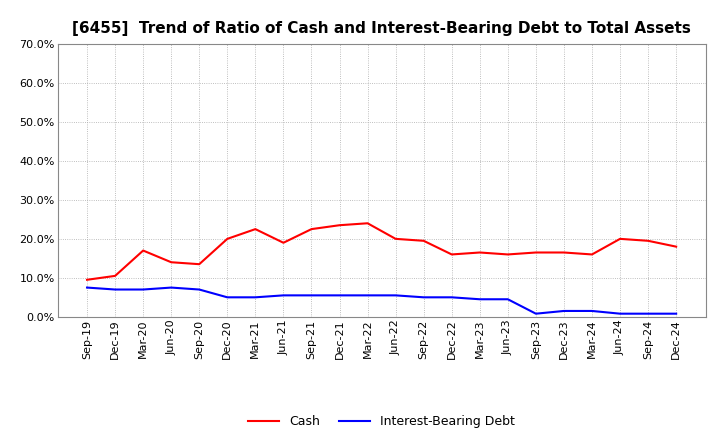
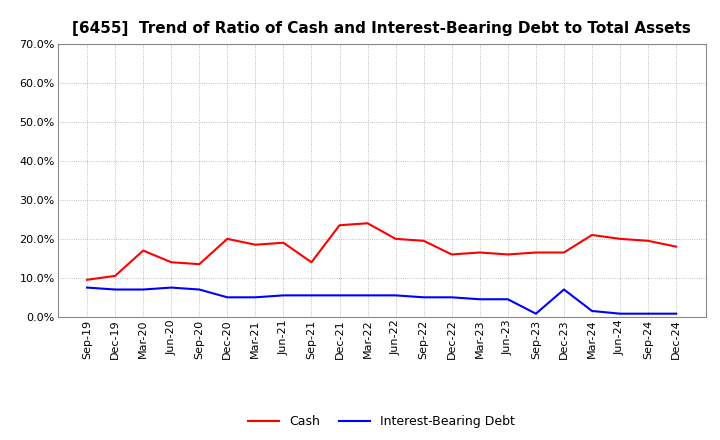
Cash/Mar-21: 22.5% -> 18.5%
Cash/Sep-21: 22.5% -> 14.0%
Interest-Bearing Debt/Dec-23: 1.5% -> 7.0%
Cash/Mar-24: 16.0% -> 21.0%
